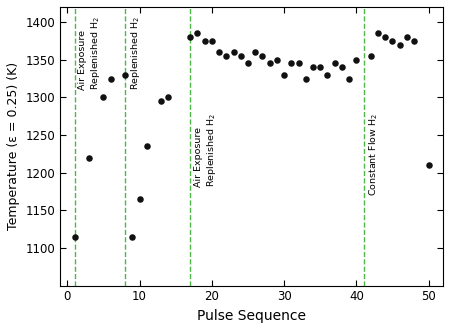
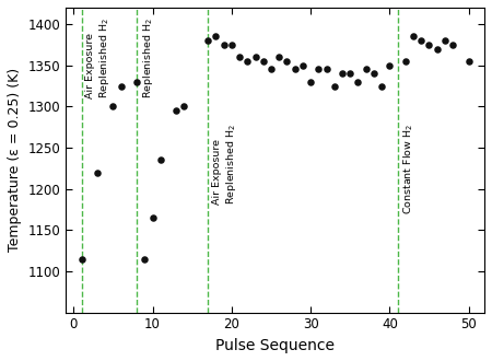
50: 1210 -> 1355
